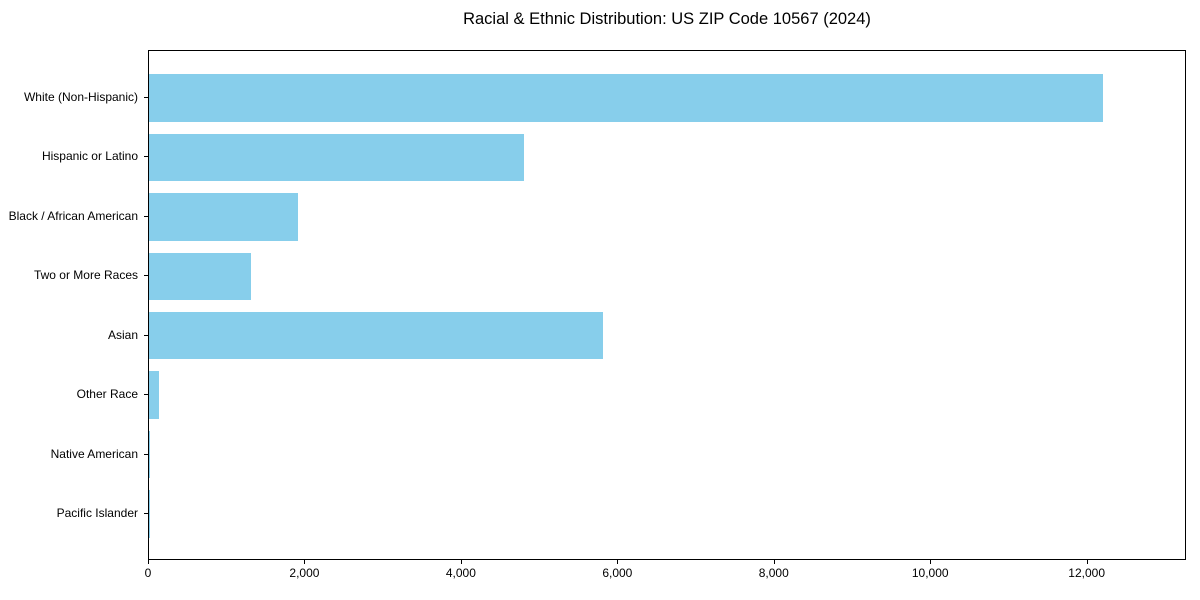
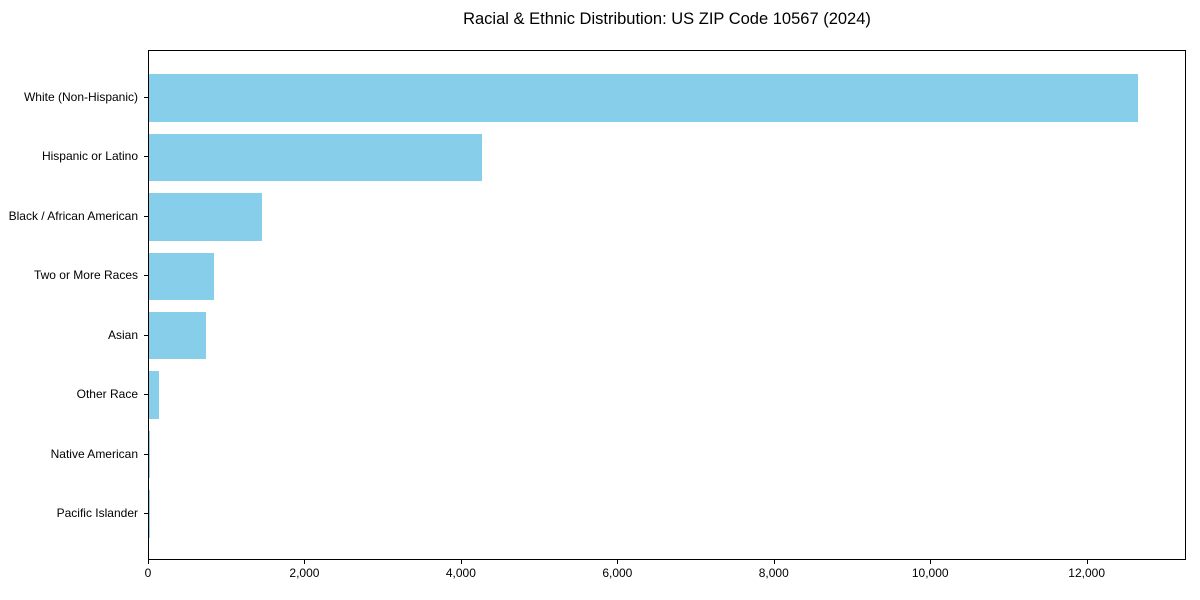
White (Non-Hispanic): 12200 -> 12600
Hispanic or Latino: 4800 -> 4300
Black / African American: 1900 -> 1400
Two or More Races: 1300 -> 800
Asian: 5800 -> 700
